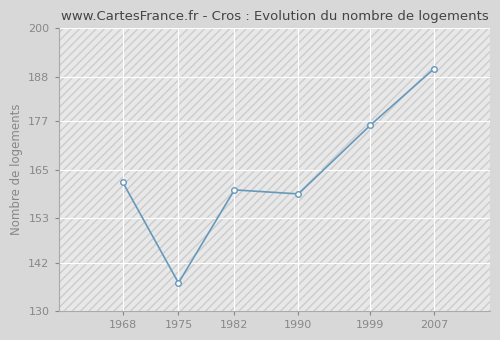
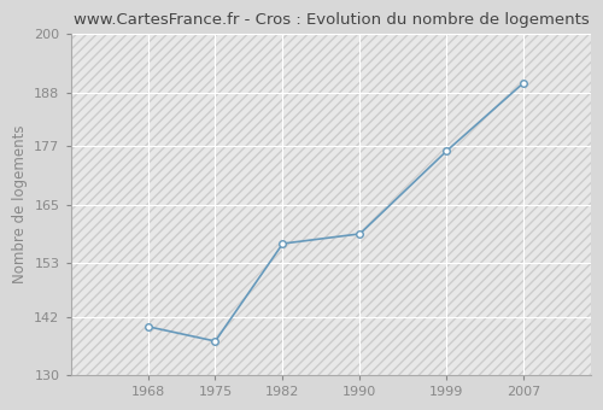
1968: 162 -> 140
1982: 160 -> 157
